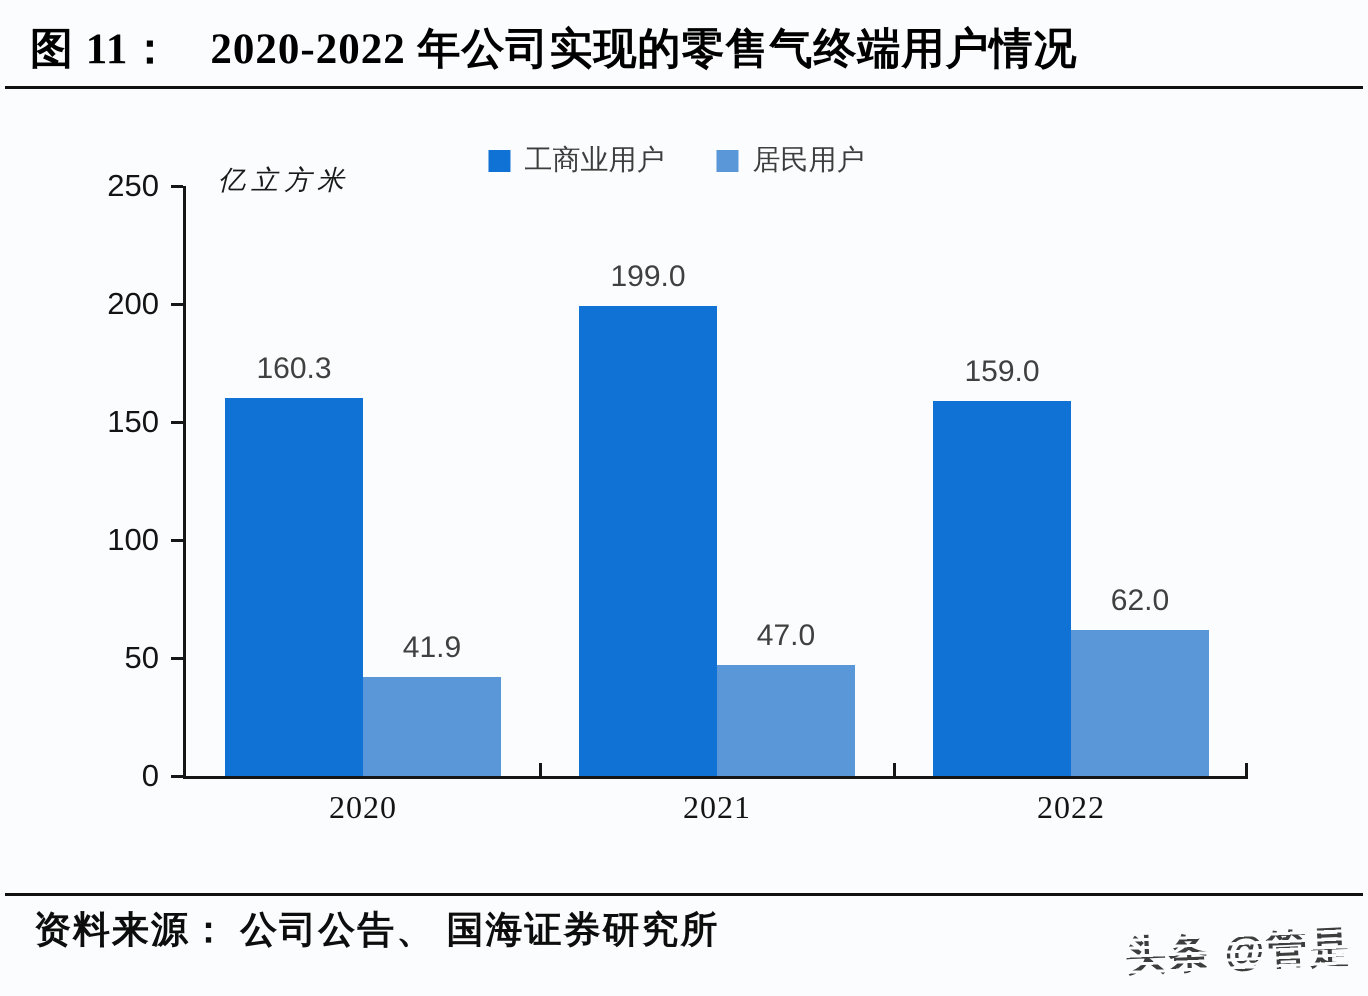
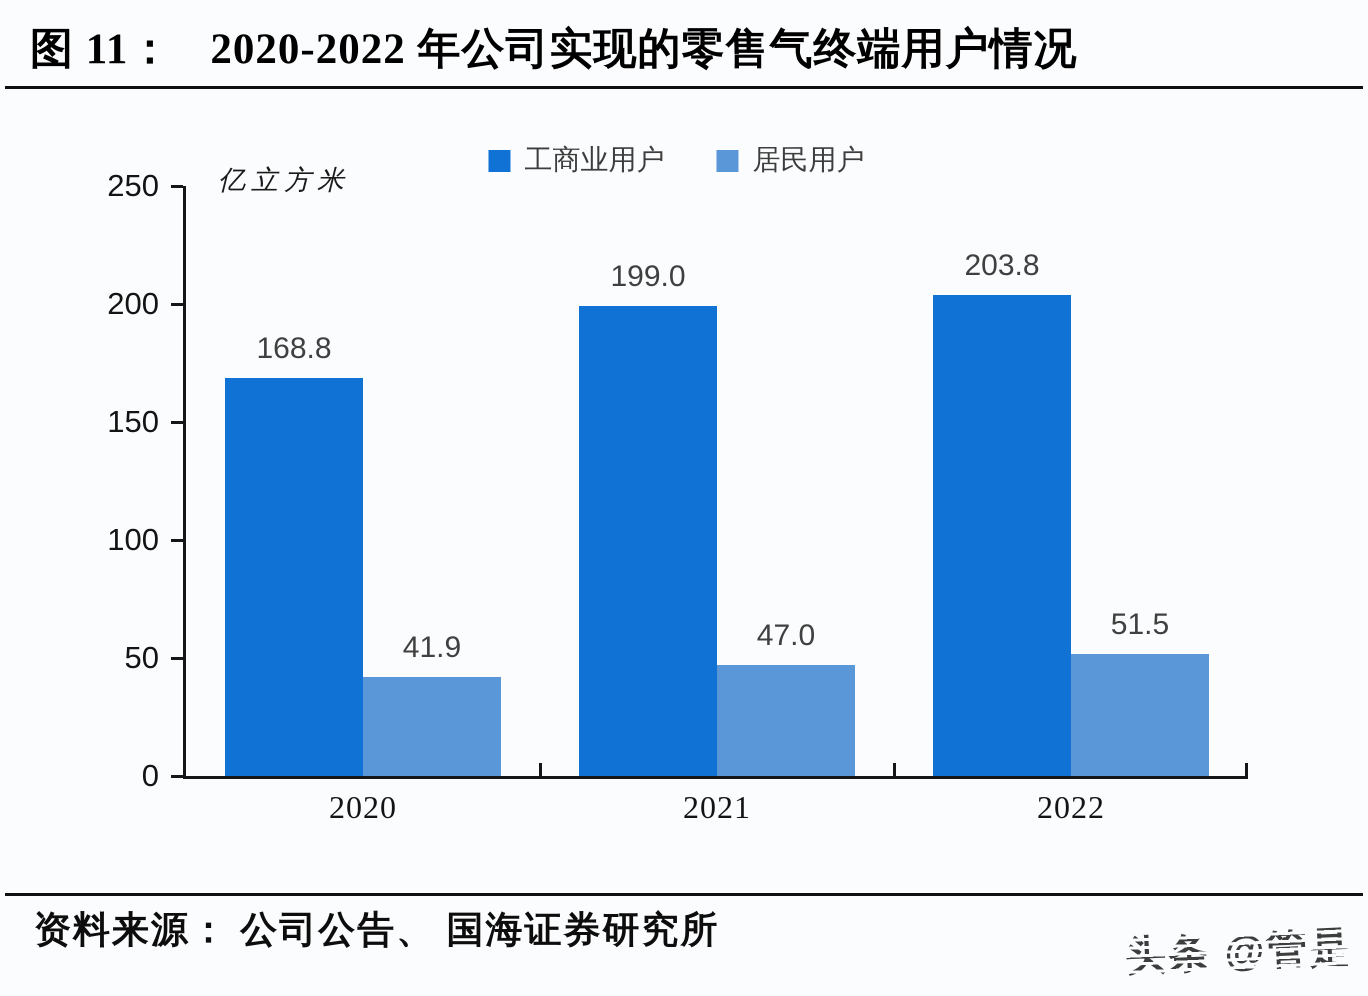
工商业用户/2020: 160.3 -> 168.8
工商业用户/2022: 159.0 -> 203.8
居民用户/2022: 62.0 -> 51.5
